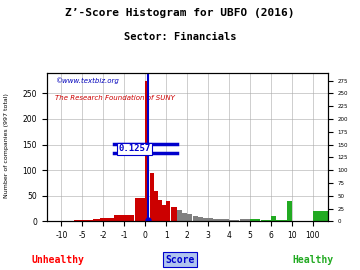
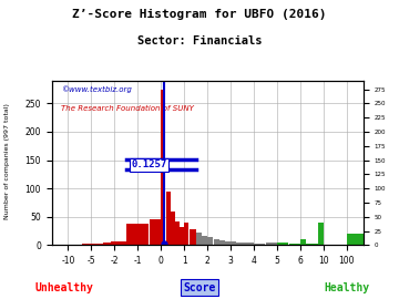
-1: 12 -> 38
